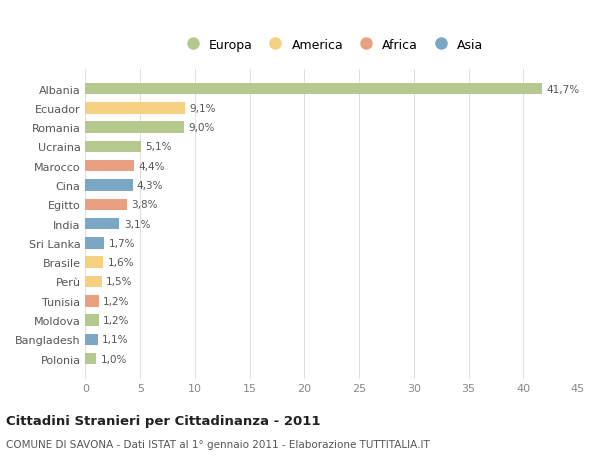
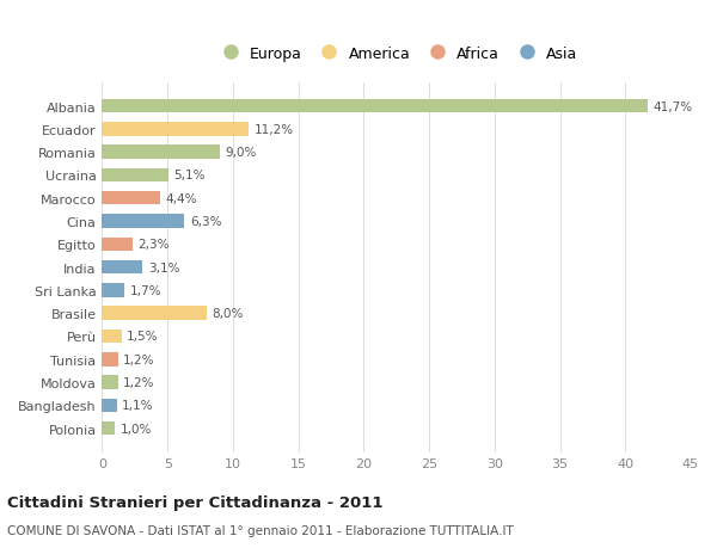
Ecuador: 9,1% -> 11,2%
Cina: 4,3% -> 6,3%
Egitto: 3,8% -> 2,3%
Brasile: 1,6% -> 8,0%
